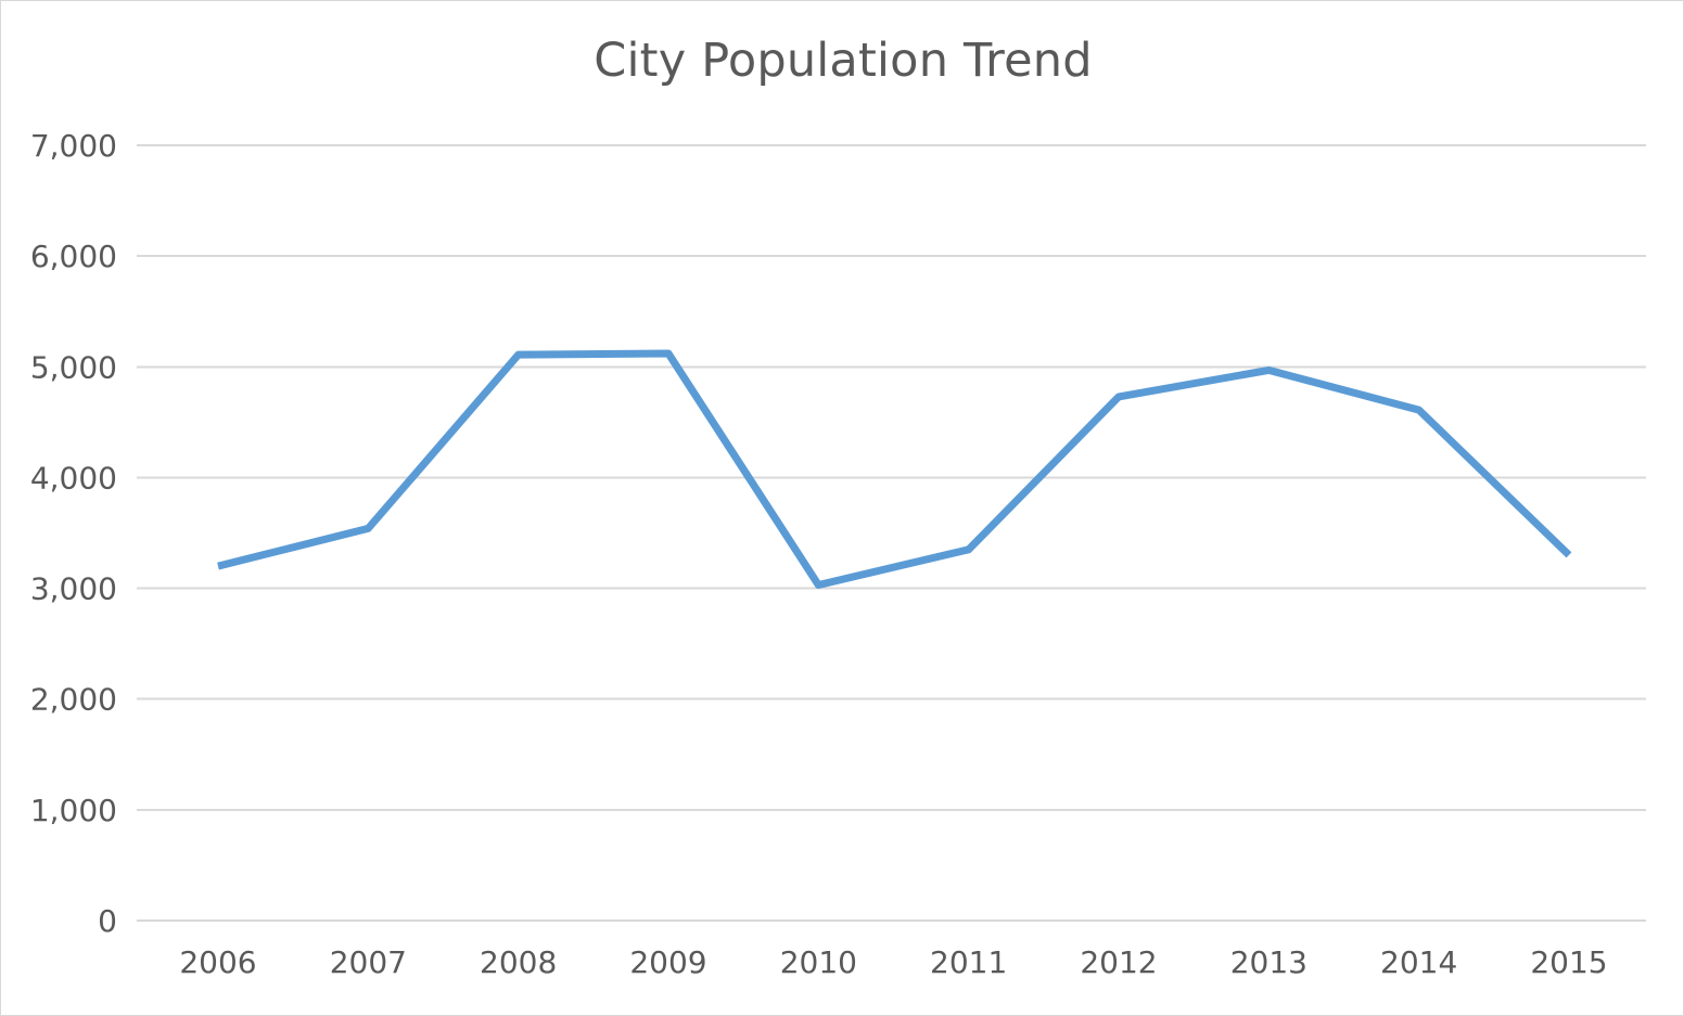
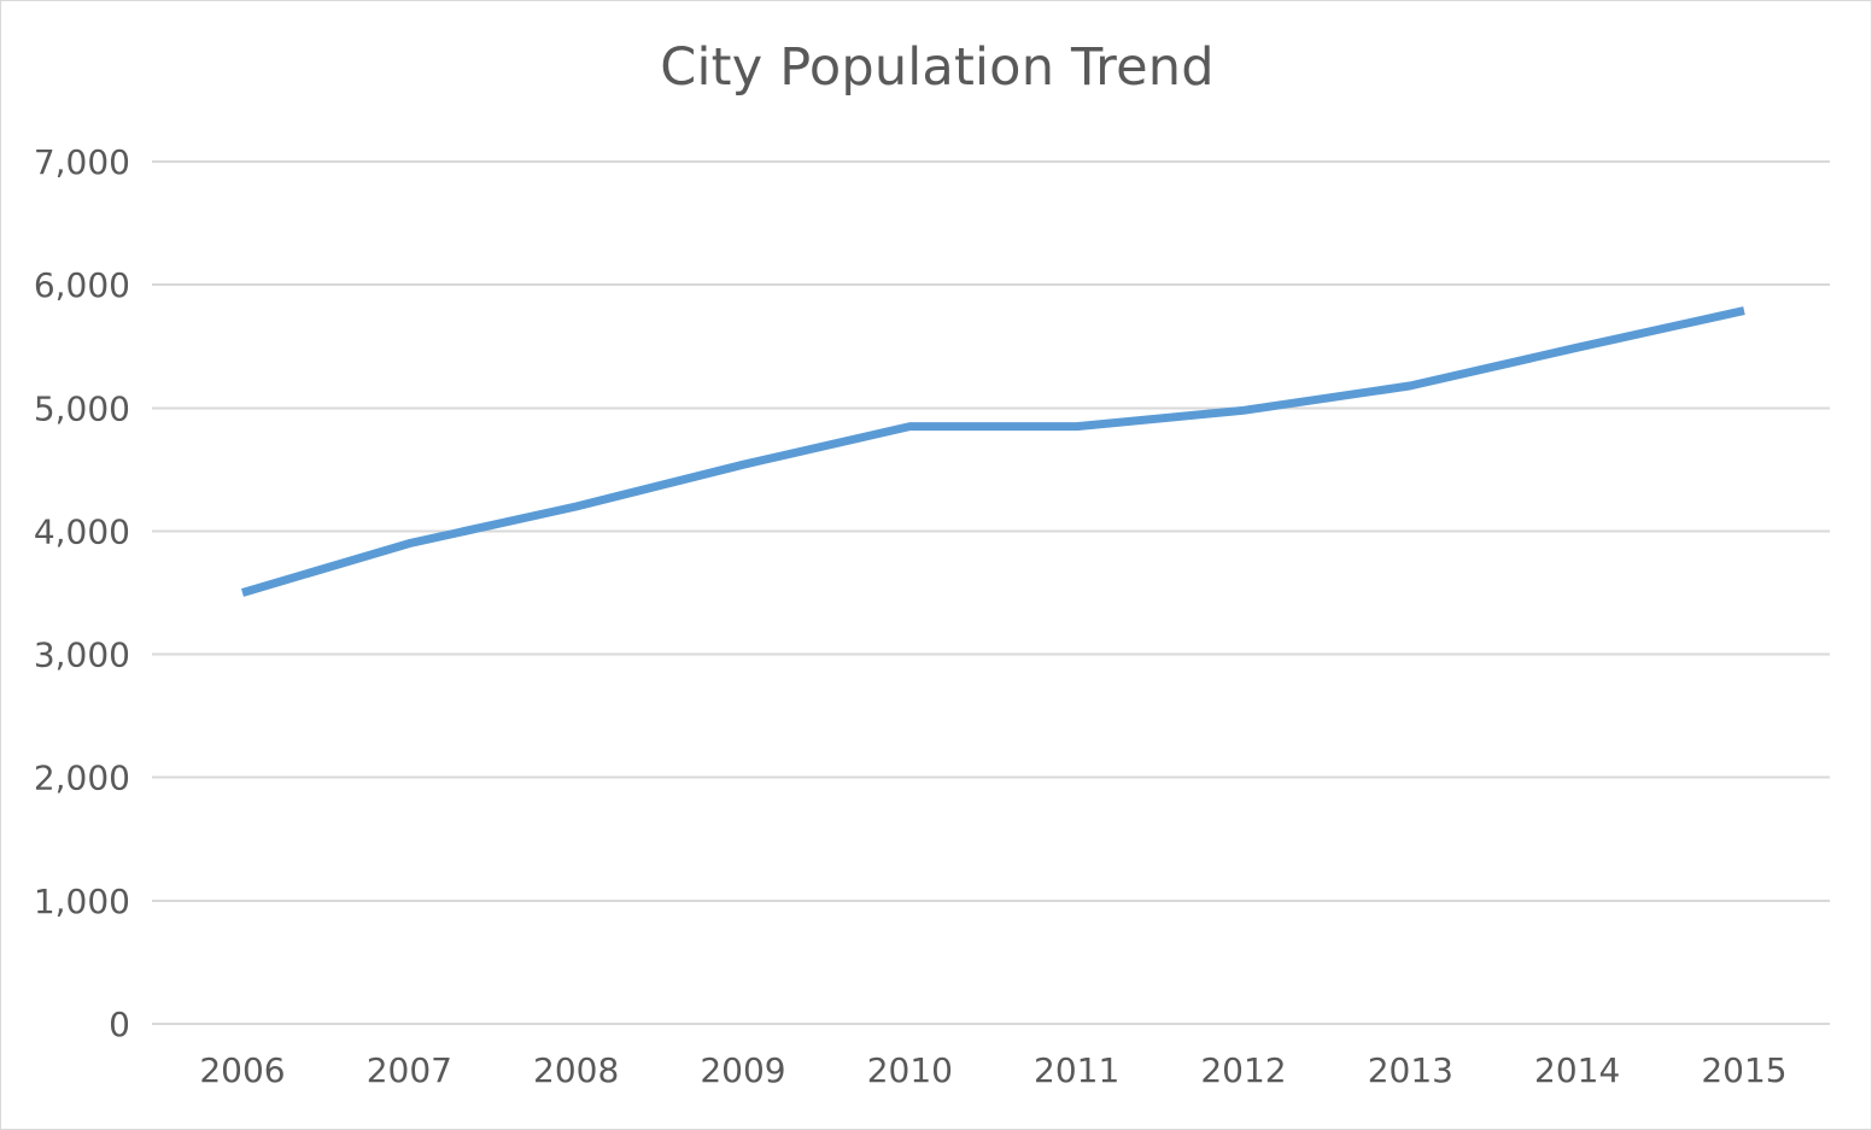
2006: 3200 -> 3500
2007: 3540 -> 3900
2008: 5110 -> 4200
2009: 5120 -> 4540
2010: 3030 -> 4850
2011: 3350 -> 4850
2012: 4730 -> 4980
2013: 4970 -> 5180
2014: 4610 -> 5490
2015: 3300 -> 5790
